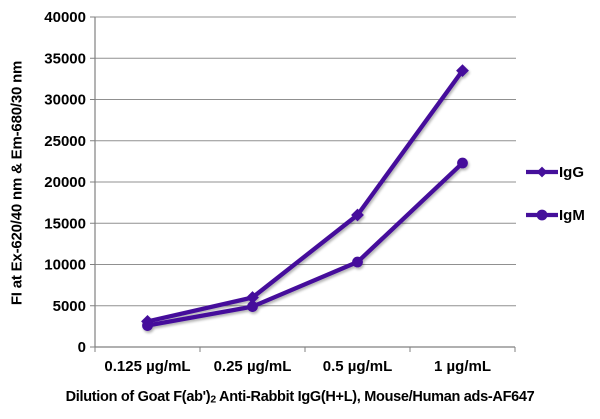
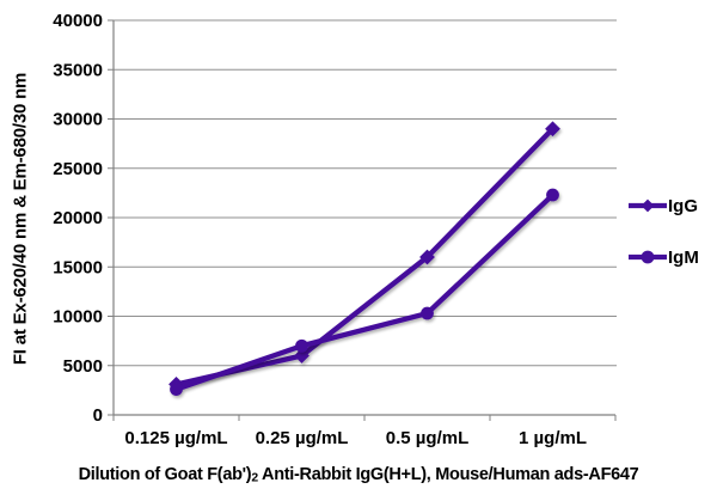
IgM/0.25 µg/mL: 5000 -> 7000
IgG/1 µg/mL: 34000 -> 29000
